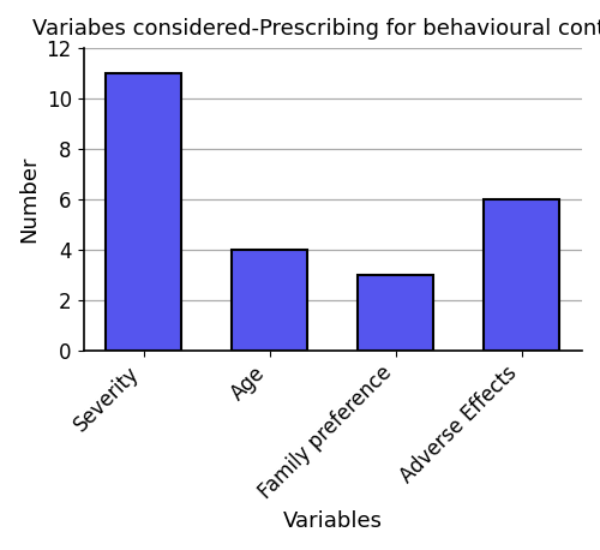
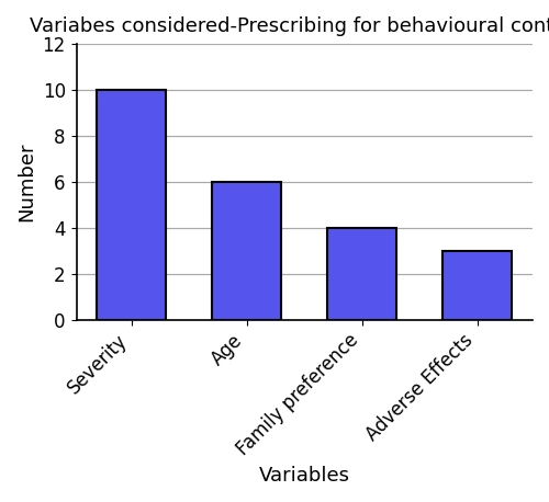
Severity: 11 -> 10
Age: 4 -> 6
Family preference: 3 -> 4
Adverse Effects: 6 -> 3
